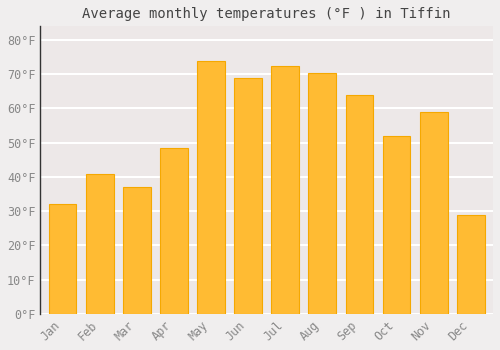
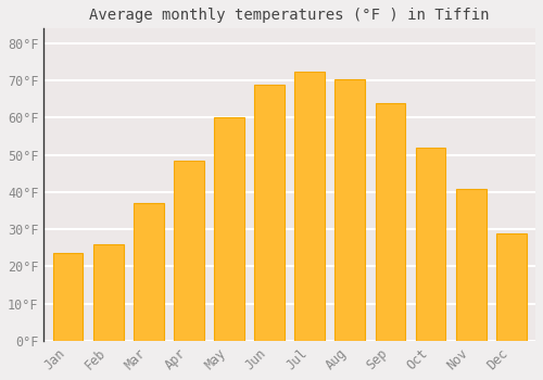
Jan: 32.0°F -> 23.5°F
Feb: 41.0°F -> 26.0°F
May: 74.0°F -> 60.0°F
Nov: 59.0°F -> 41.0°F
